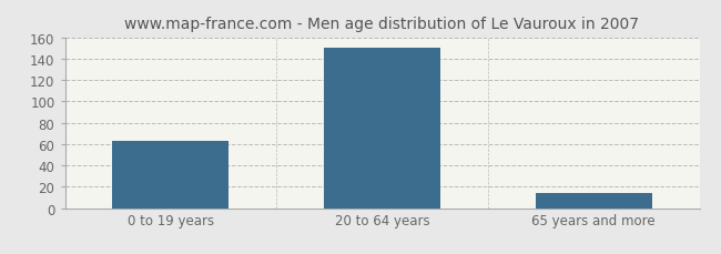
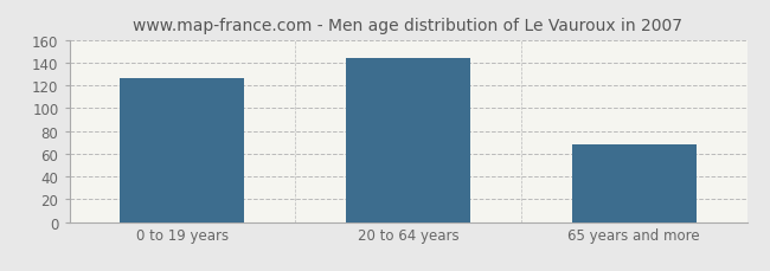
0 to 19 years: 63 -> 126
20 to 64 years: 150 -> 144
65 years and more: 14 -> 68
